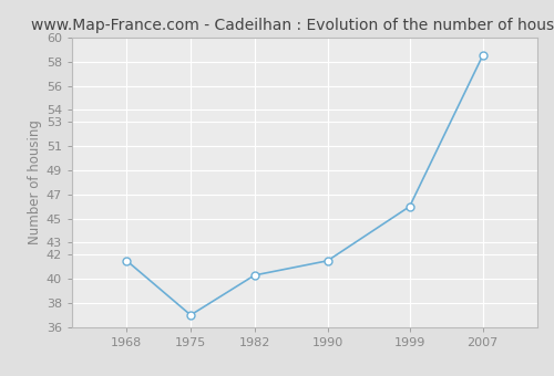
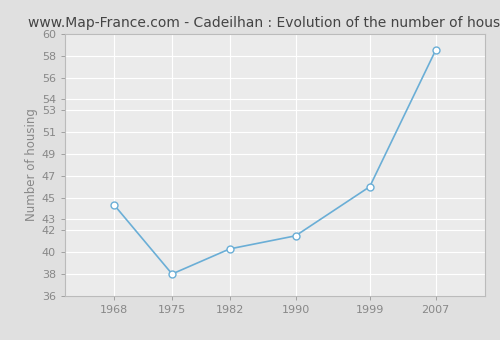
1968: 41.5 -> 44.3
1975: 37.0 -> 38.0
